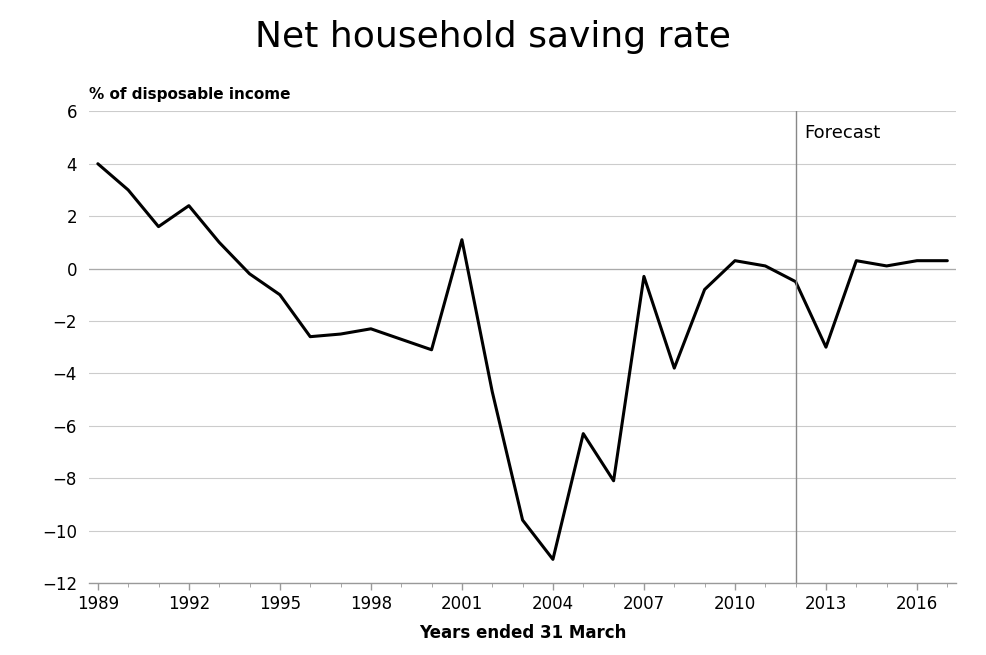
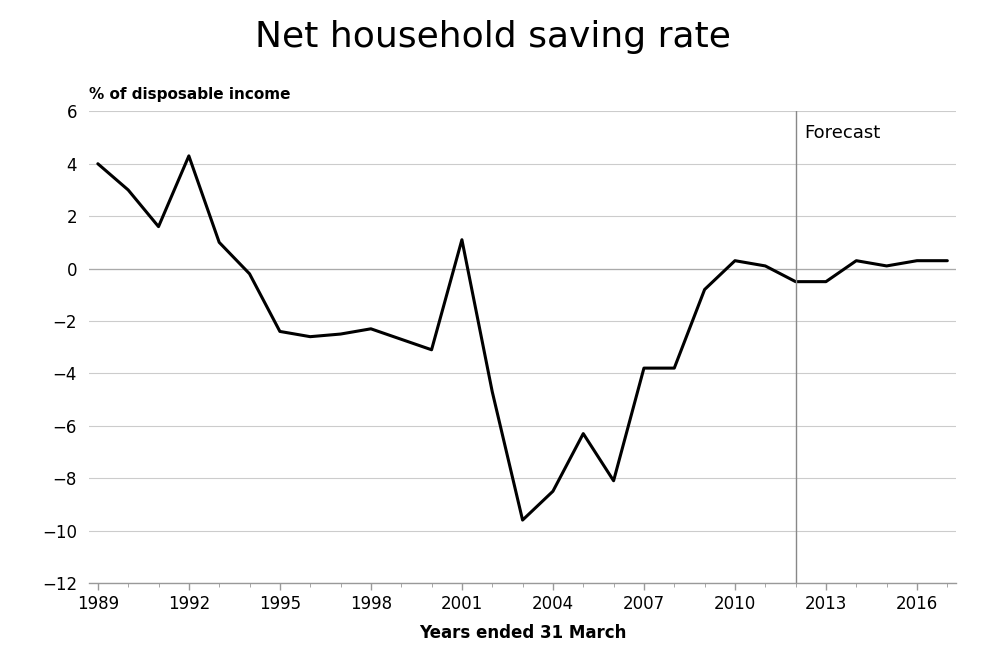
1992: 2.4 -> 4.3
1995: -1.0 -> -2.4
2004: -11.1 -> -8.5
2007: -0.3 -> -3.8
2013: -3.0 -> -0.5
